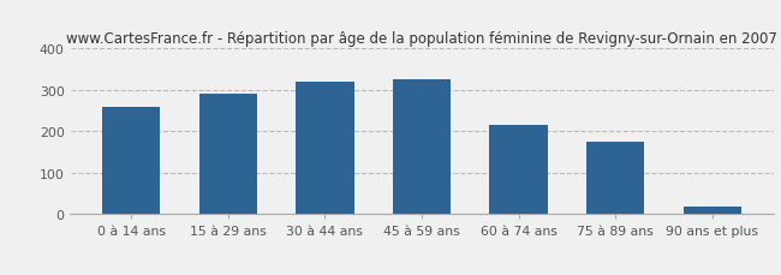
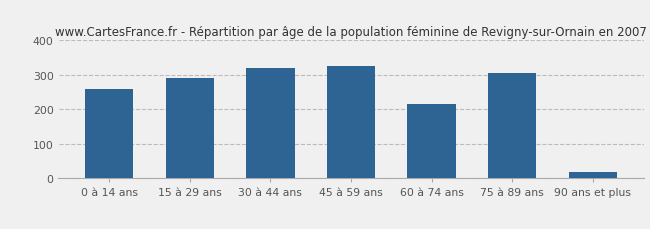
75 à 89 ans: 175 -> 305
